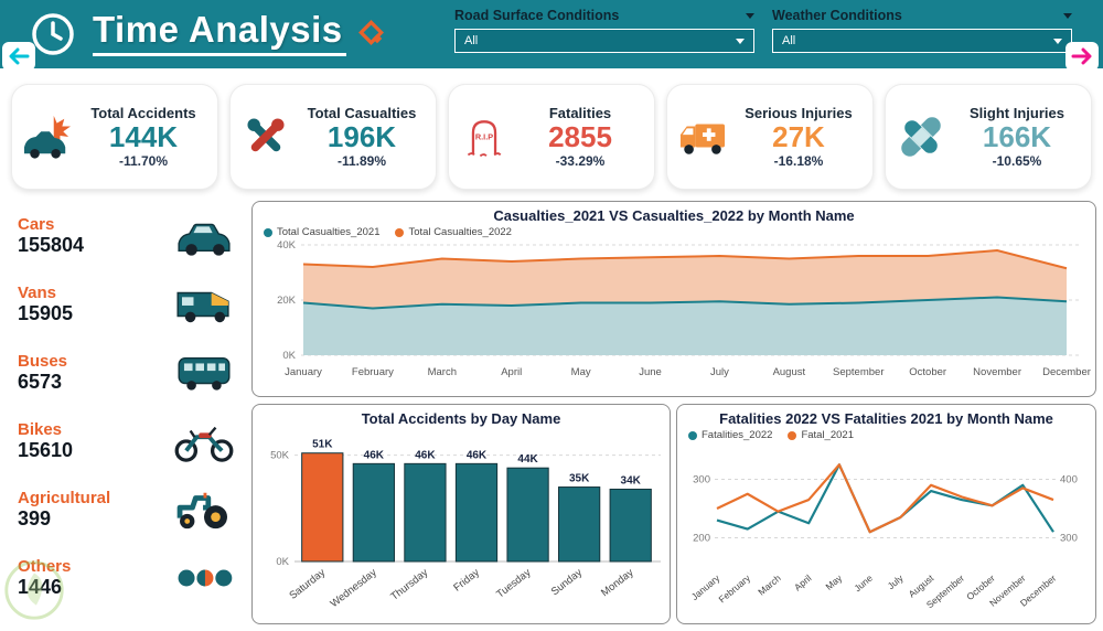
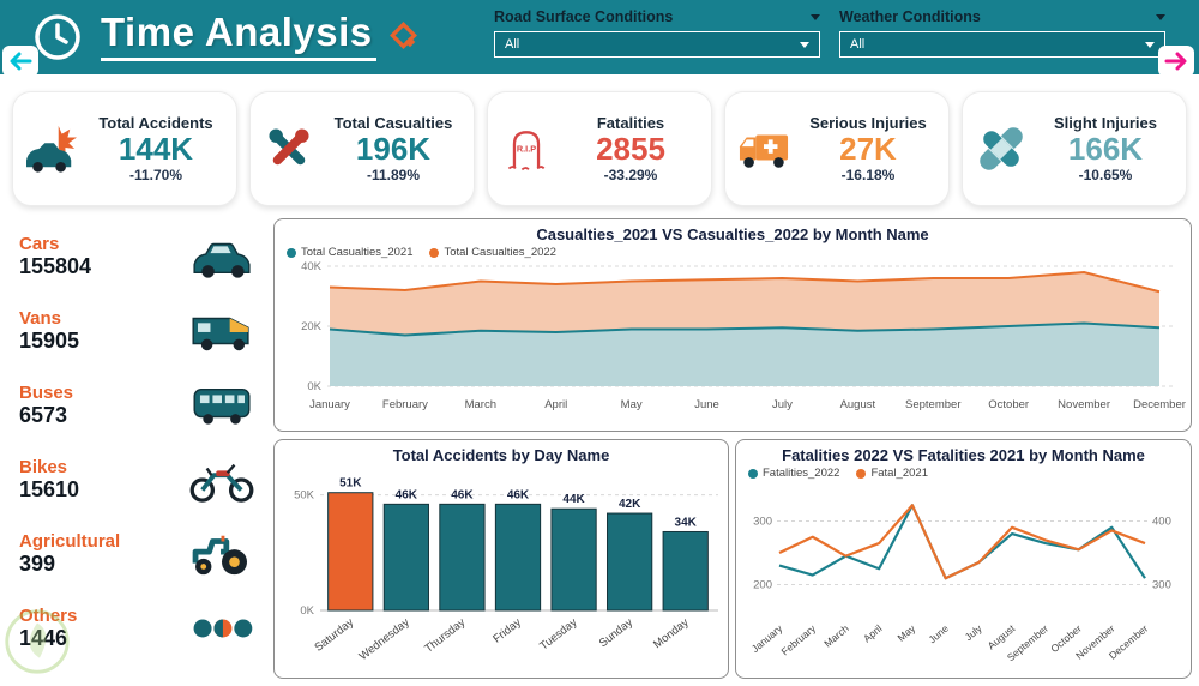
Total Accidents by Day Name/Sunday: 35K -> 42K
